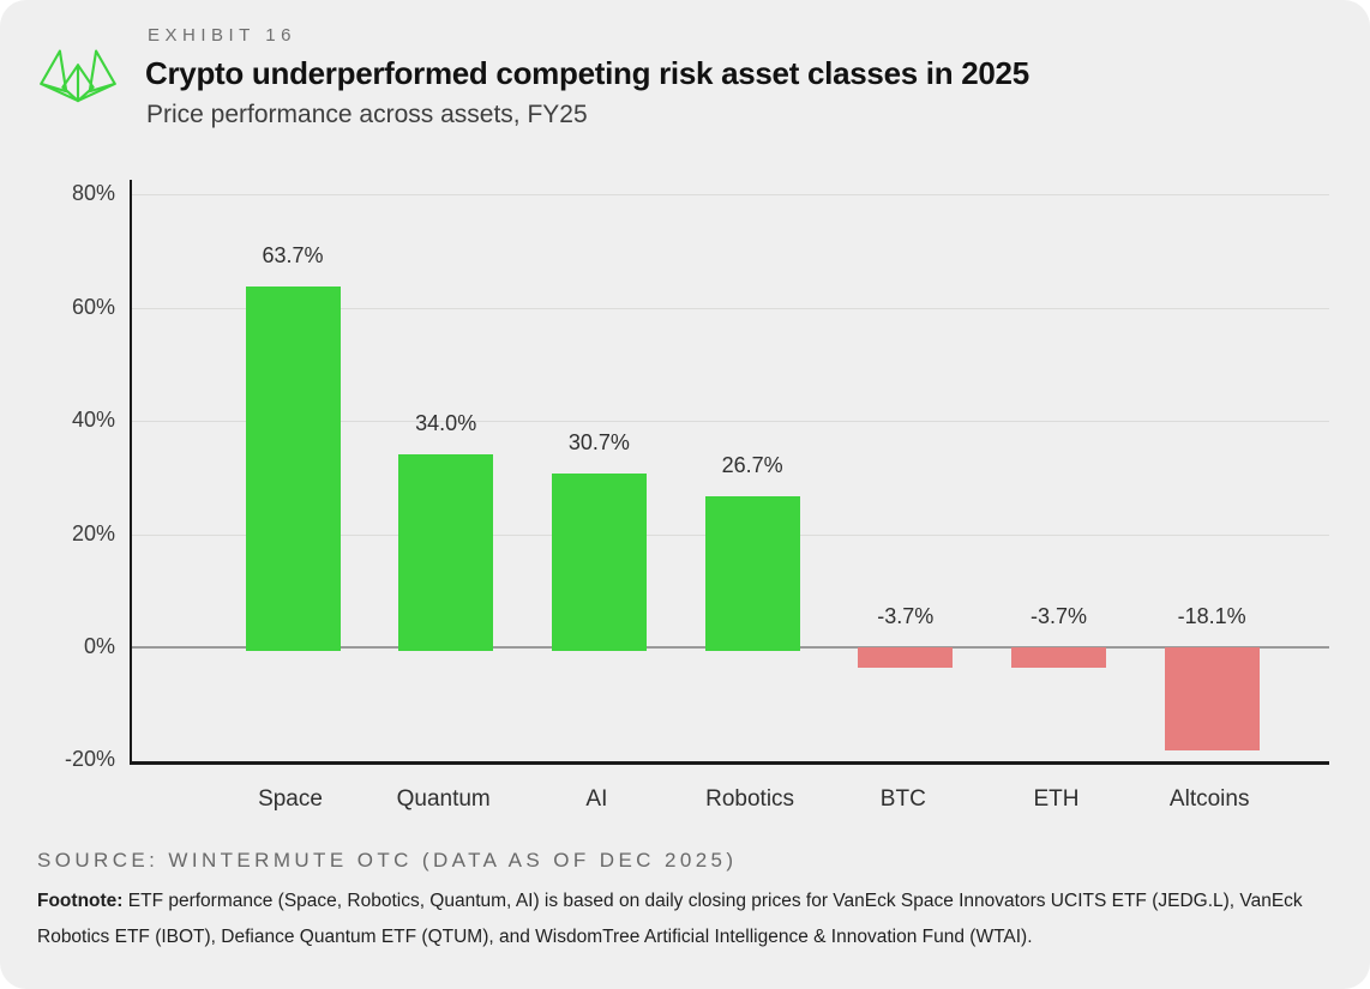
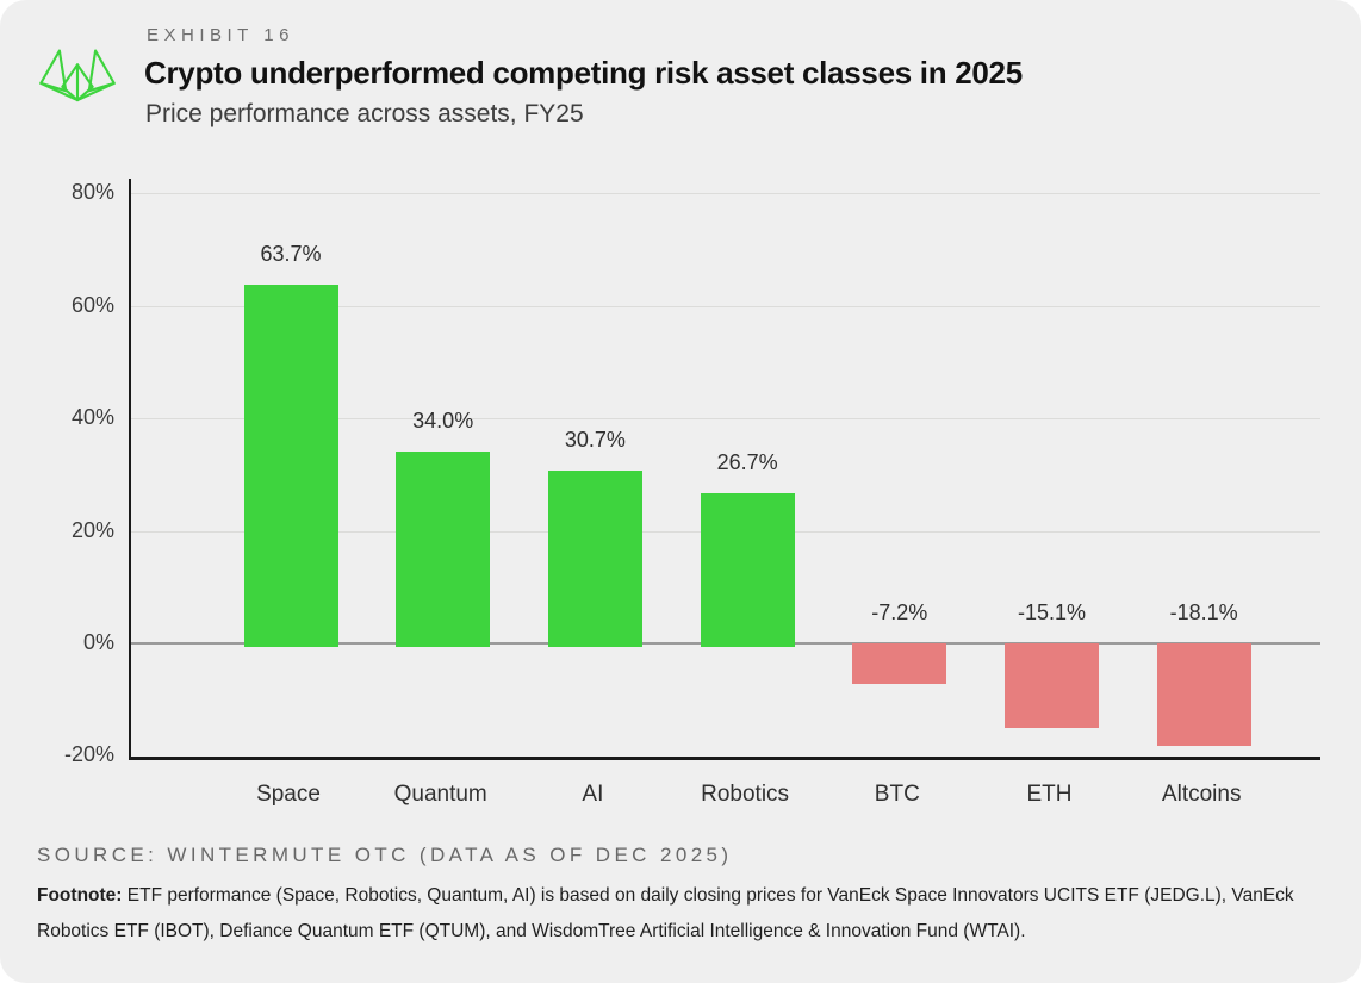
BTC: -3.7% -> -7.2%
ETH: -3.7% -> -15.1%
